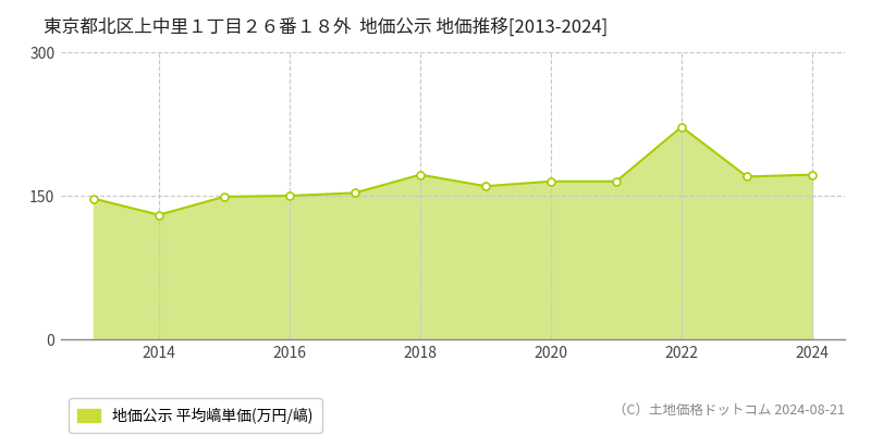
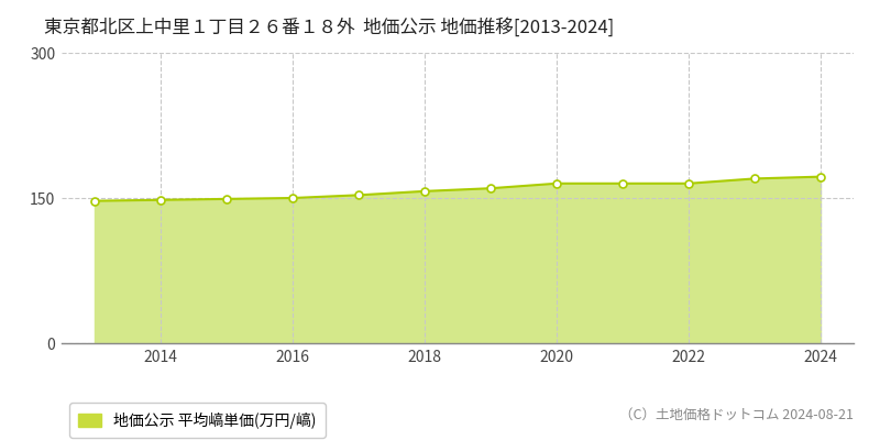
2014: 130 -> 148
2018: 172 -> 157
2022: 222 -> 165
